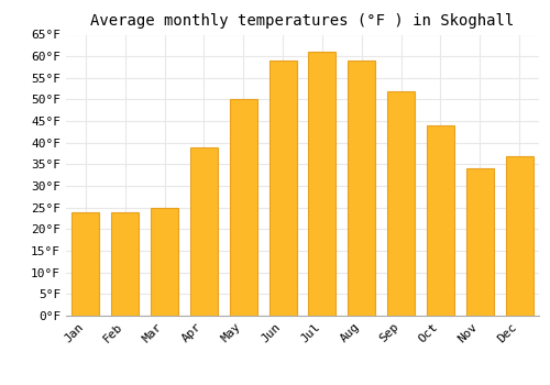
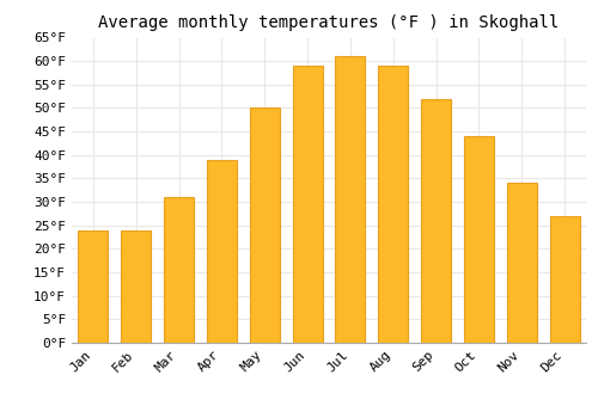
Mar: 25°F -> 31°F
Dec: 37°F -> 27°F
